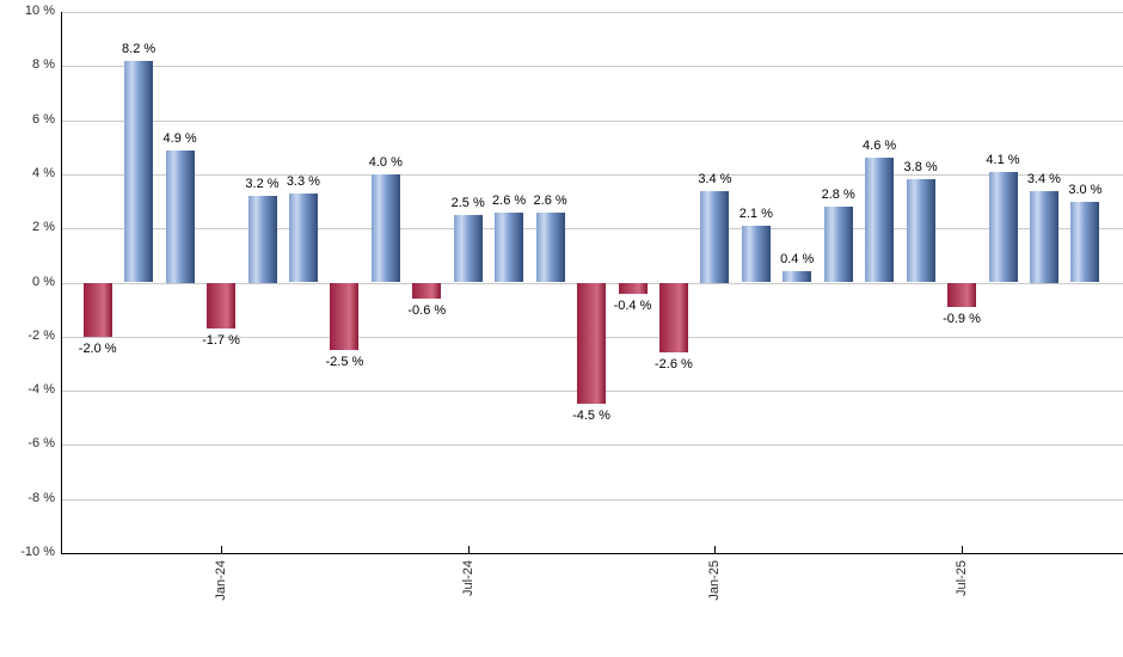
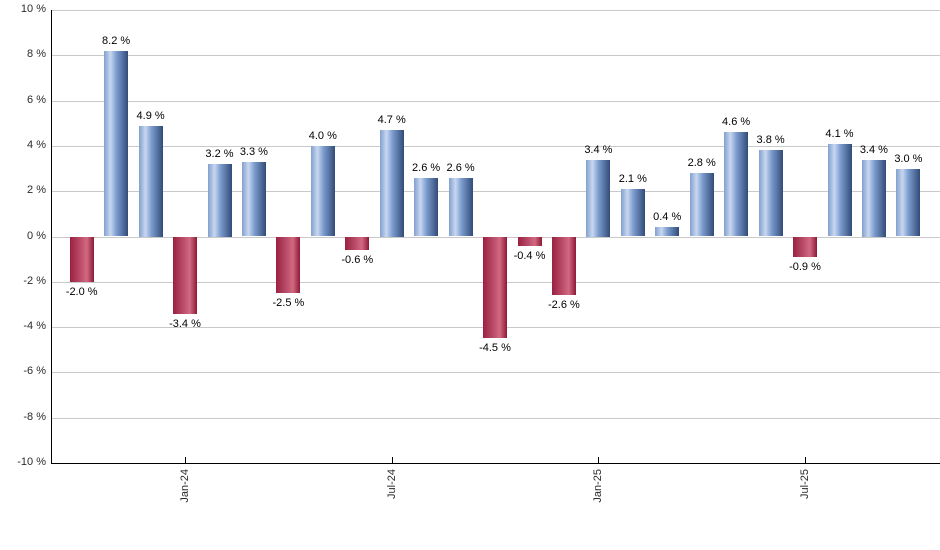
Jan-24: -1.7 -> -3.4
Jul-24: 2.5 -> 4.7
